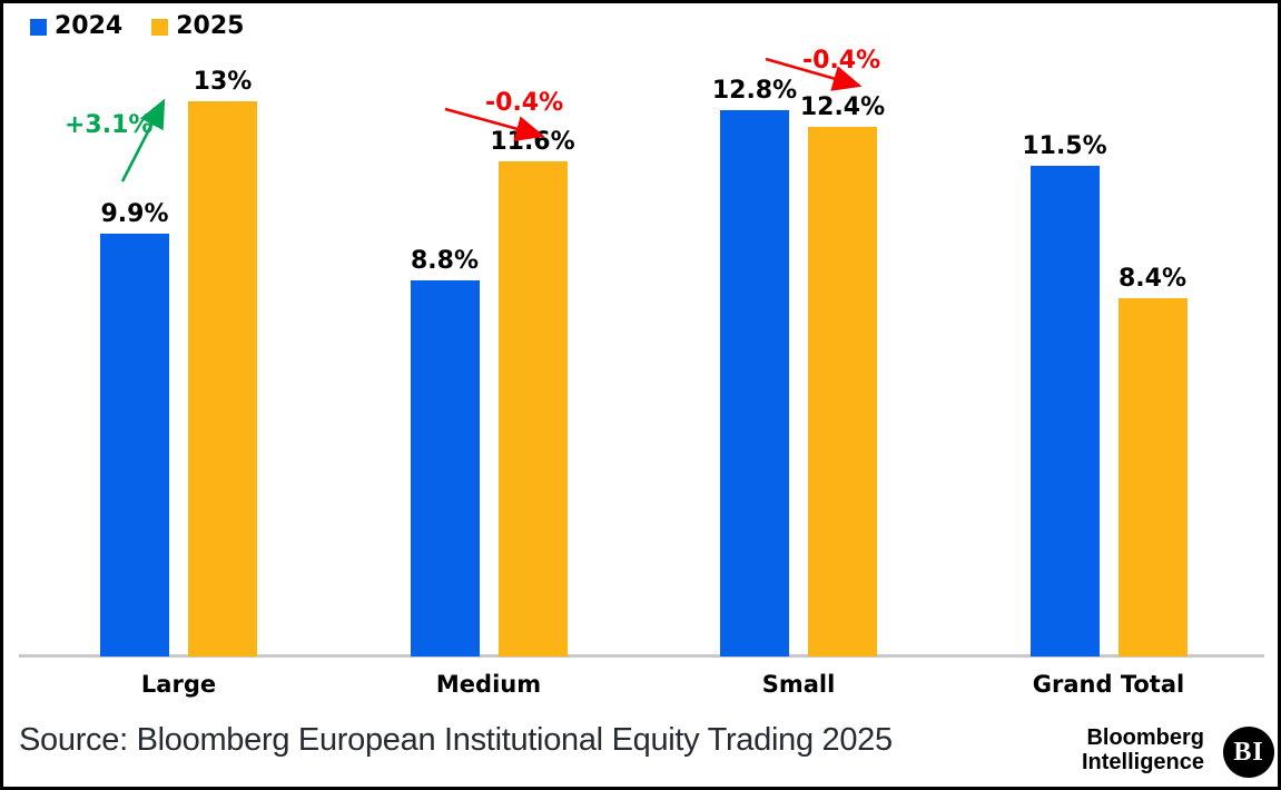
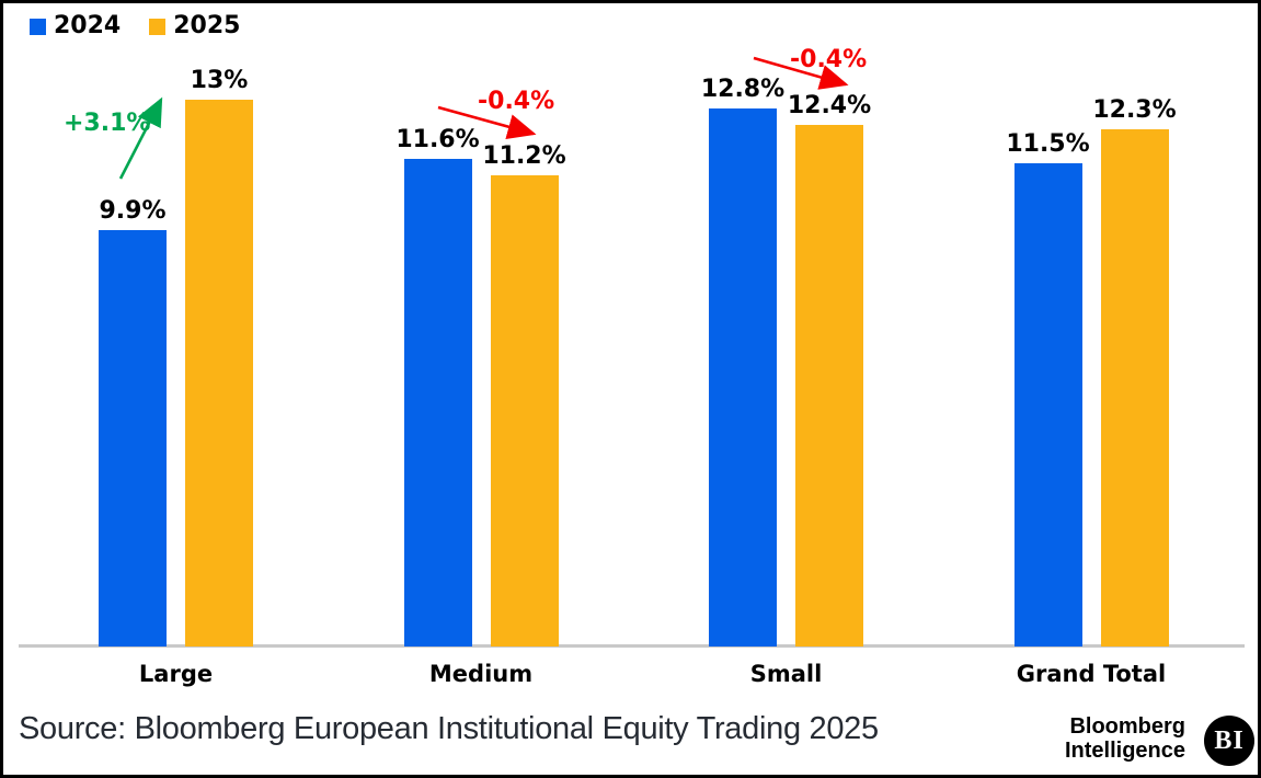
2024/Medium: 8.8% -> 11.6%
2025/Medium: 11.6% -> 11.2%
2025/Grand Total: 8.4% -> 12.3%
